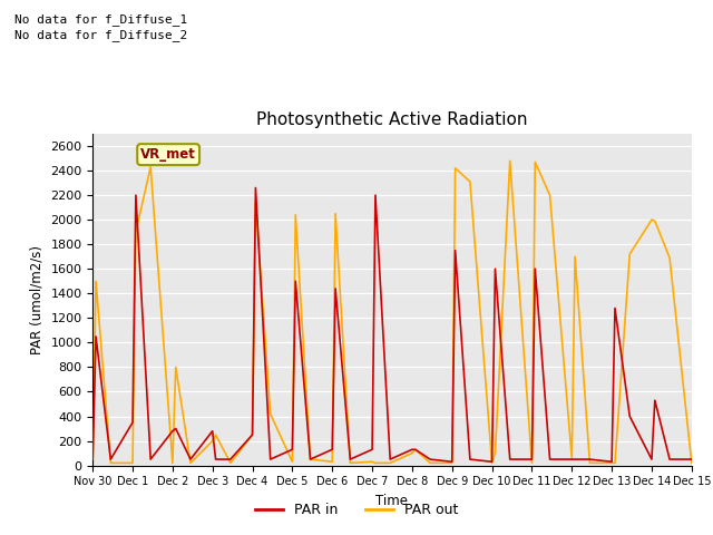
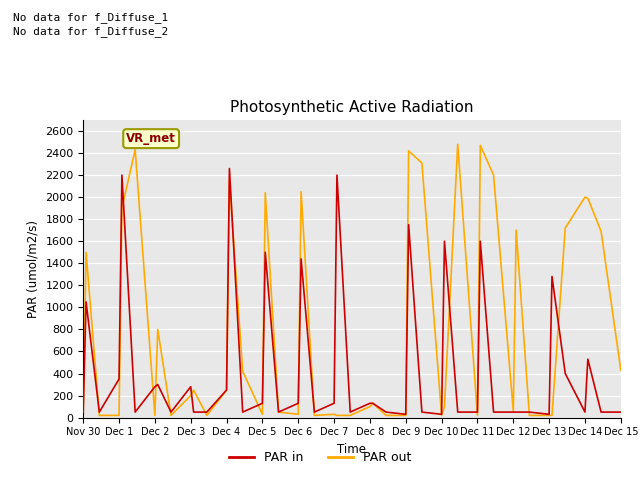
PAR out/Dec 15: 20 -> 430
